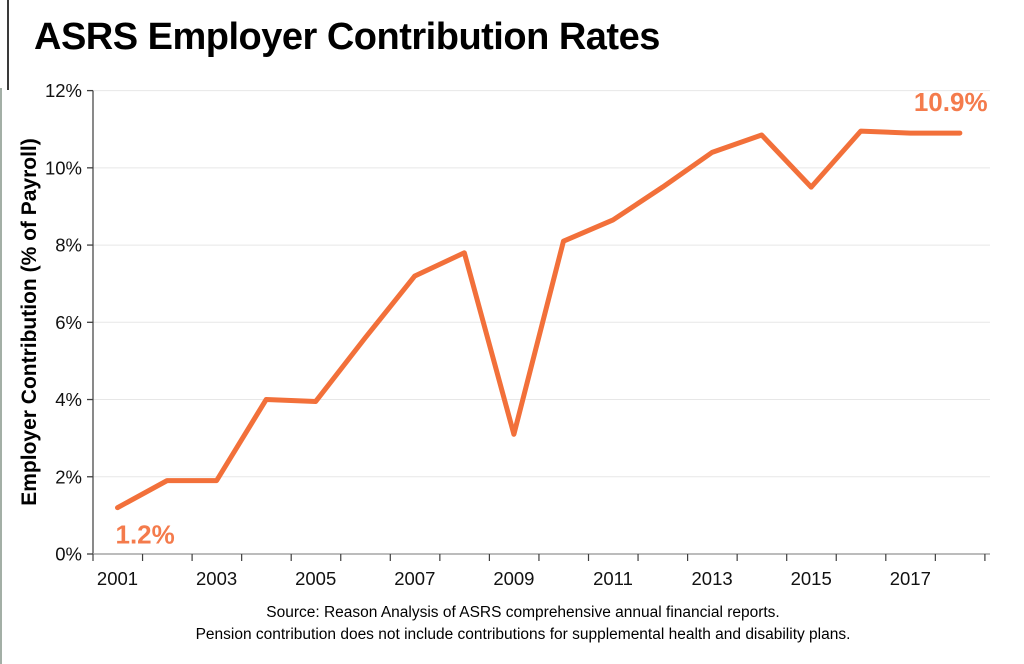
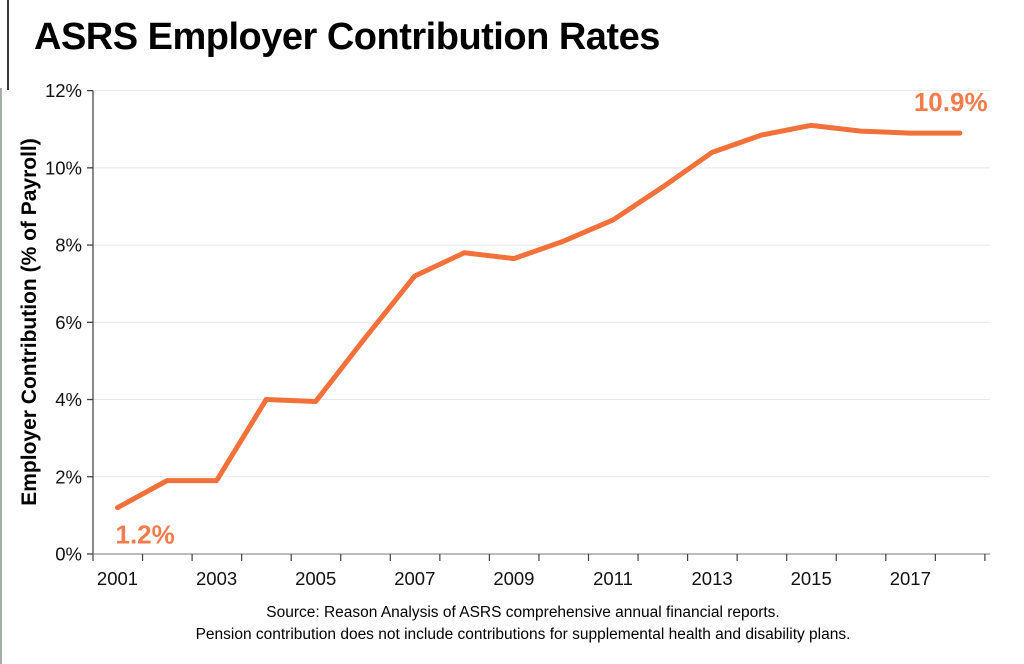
2009: 3.1% -> 7.7%
2015: 9.5% -> 11.1%
